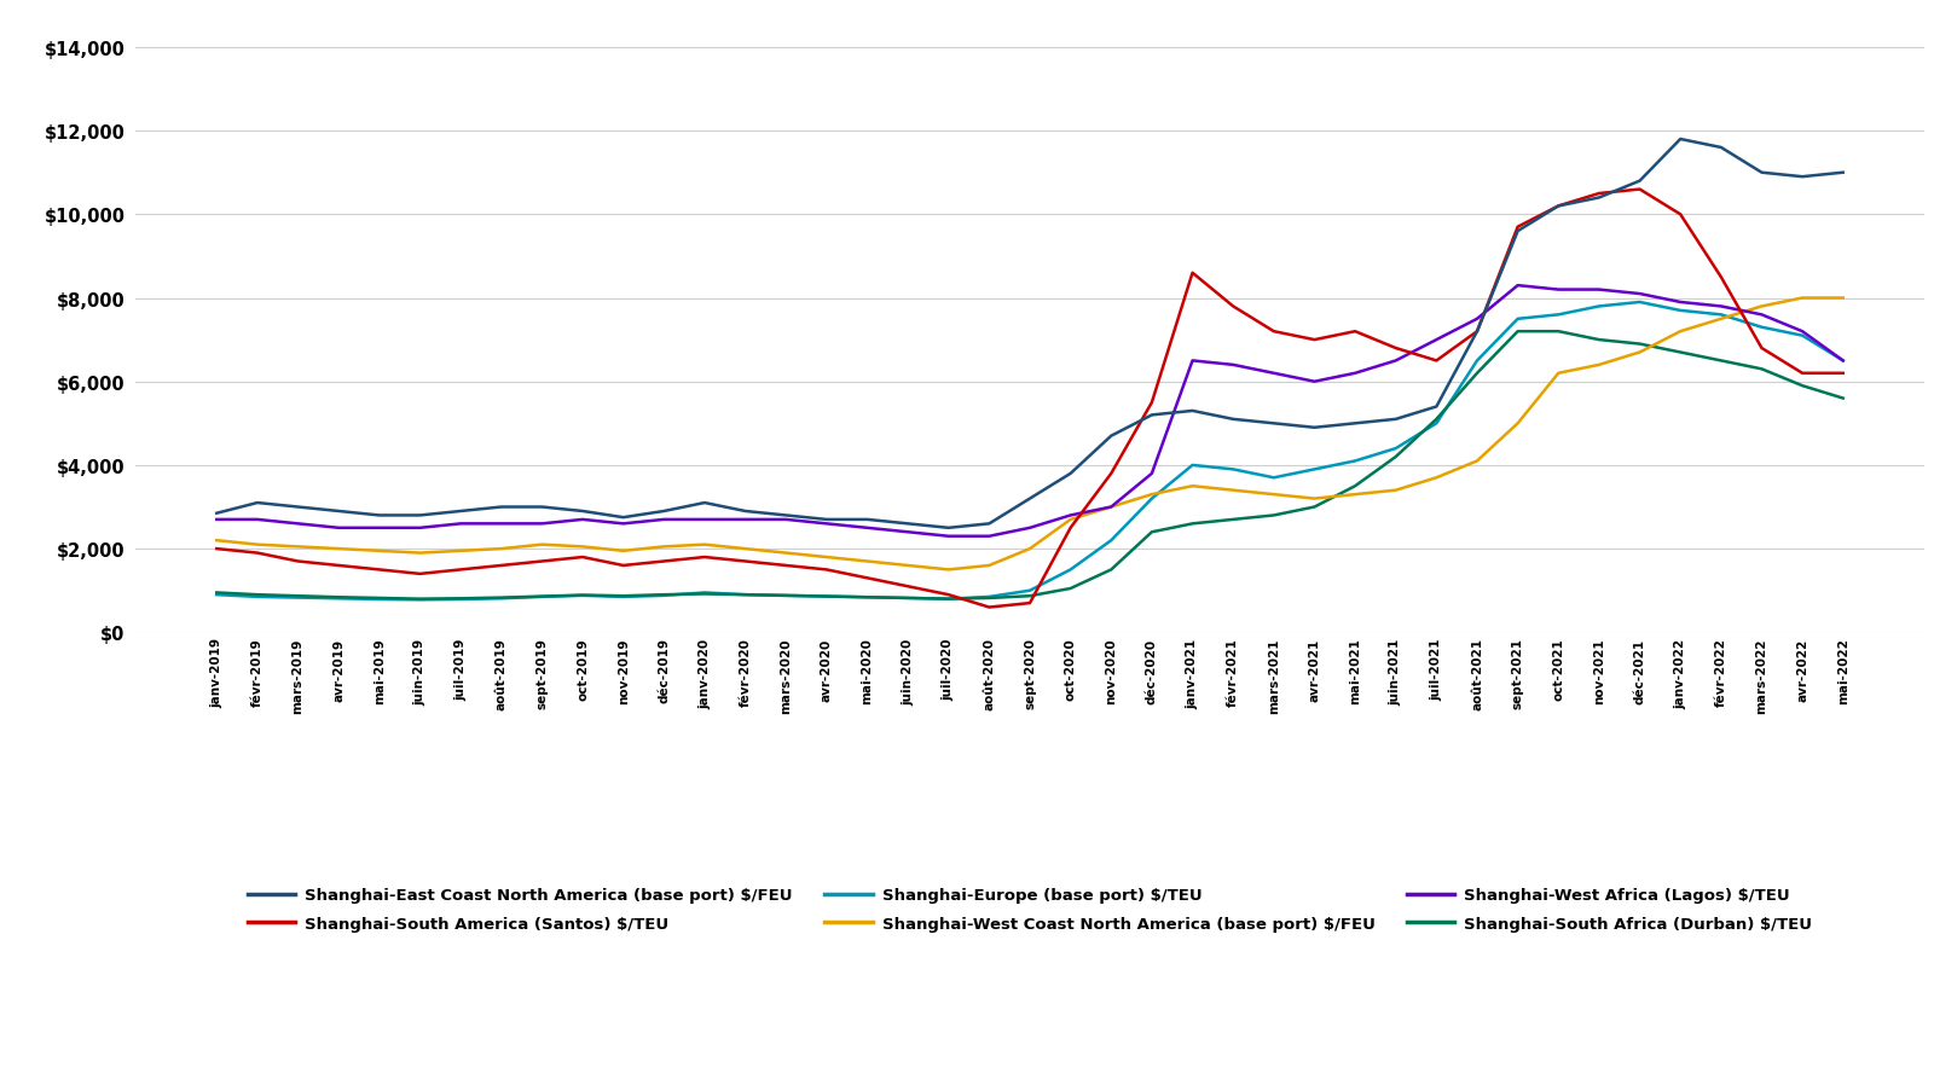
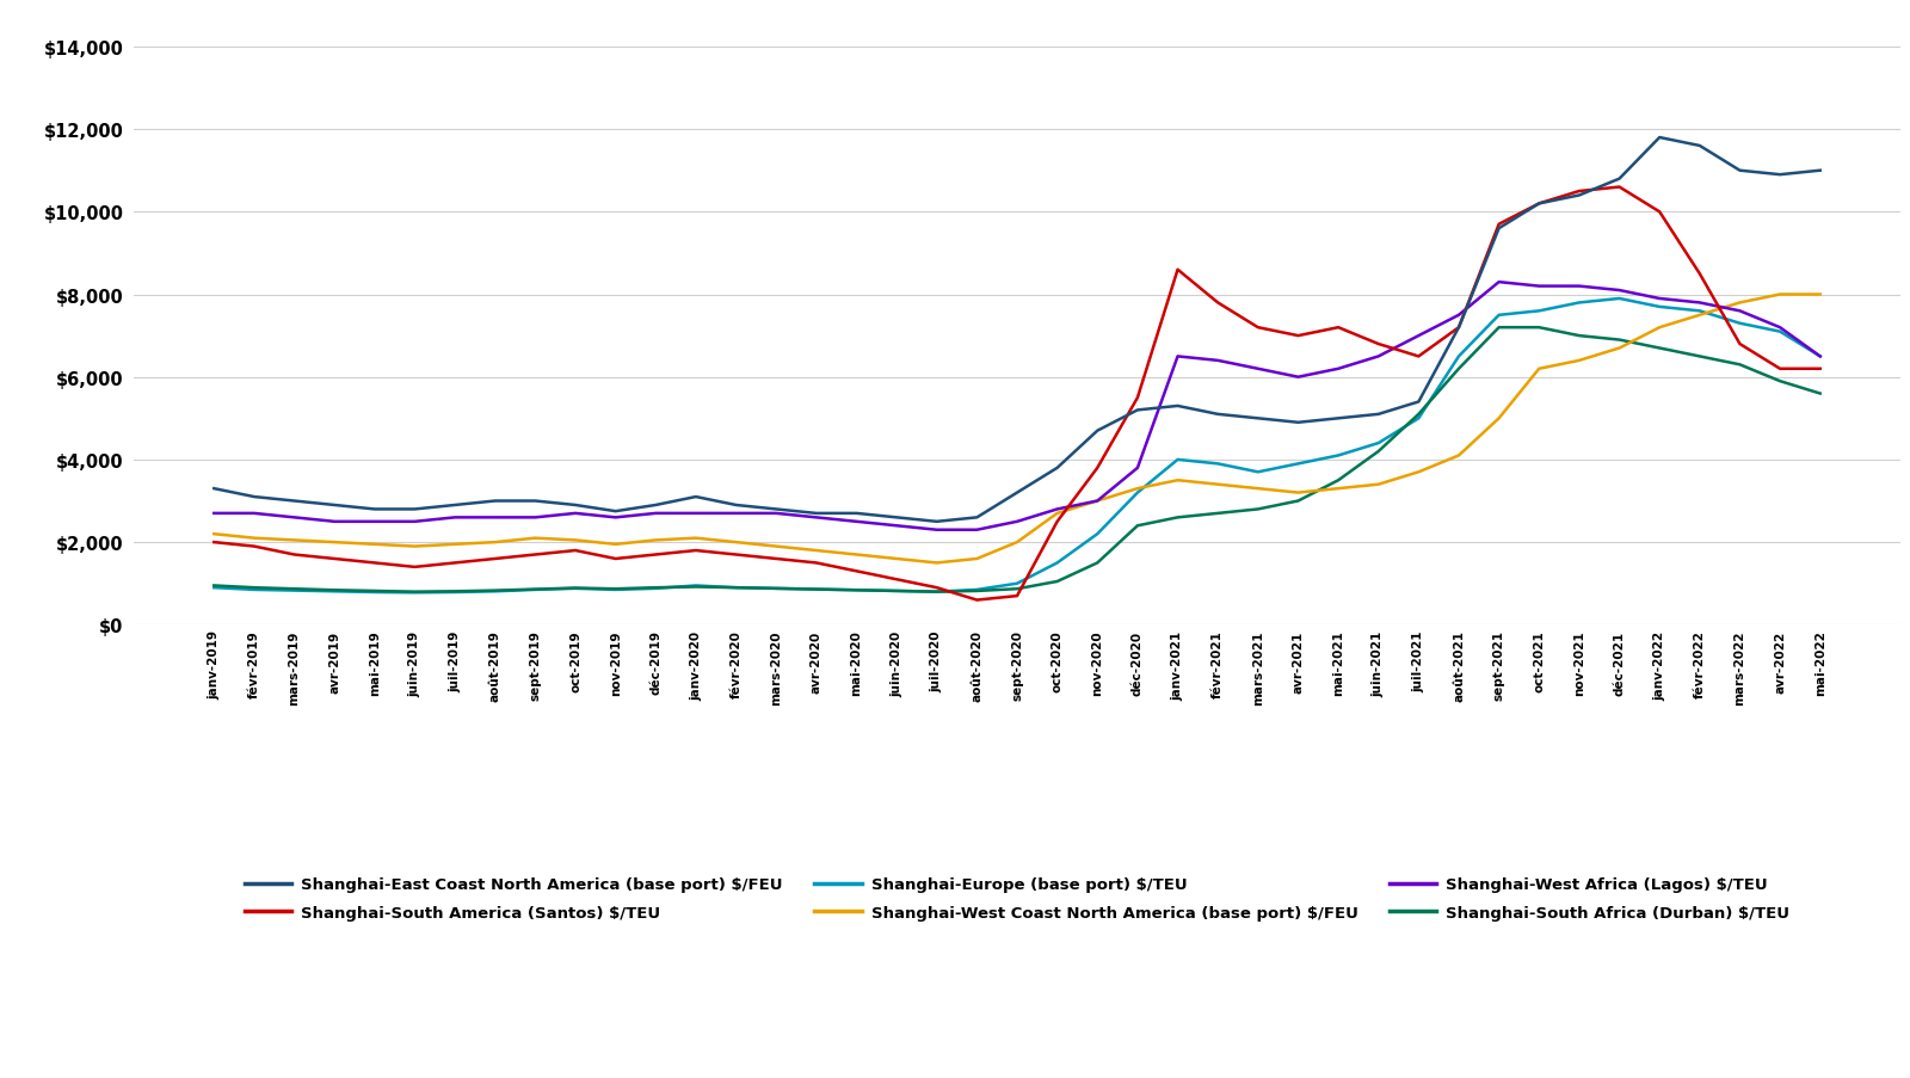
Shanghai-East Coast North America (base port) $/FEU/janv-2019: $2,850 -> $3,300
